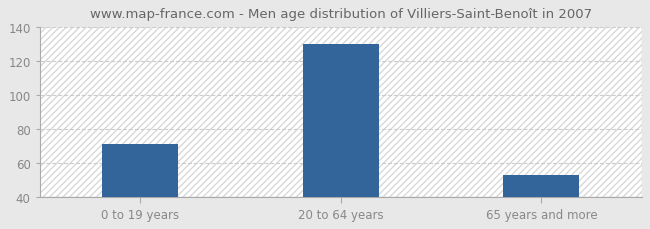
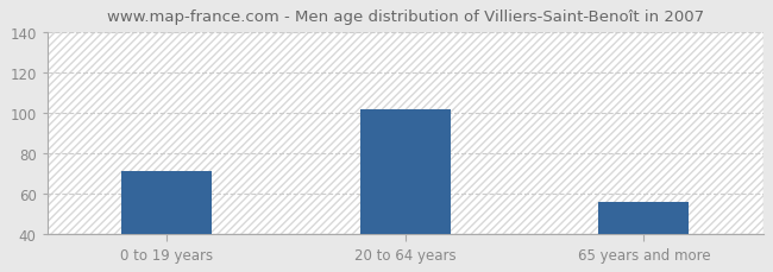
20 to 64 years: 130 -> 102
65 years and more: 53 -> 56
